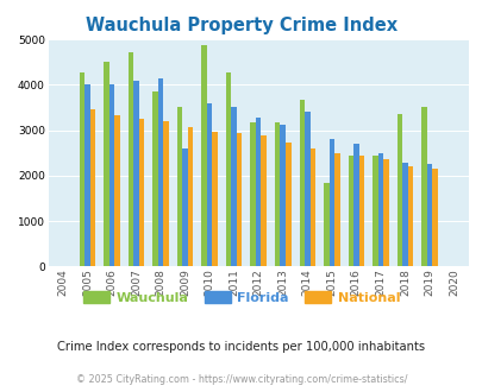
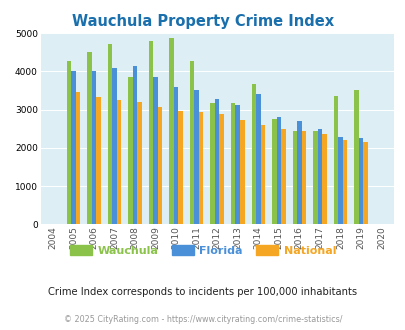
Wauchula/2009: 3500 -> 4800
Florida/2009: 2600 -> 3850
Wauchula/2015: 1850 -> 2760
